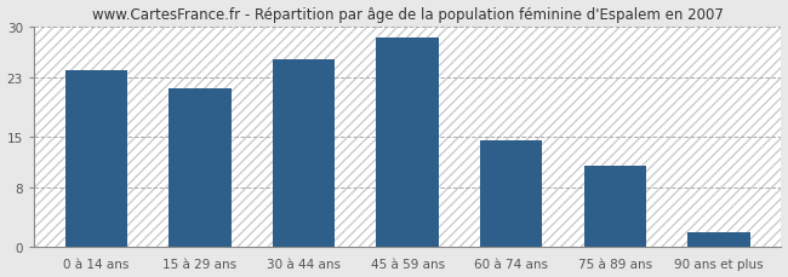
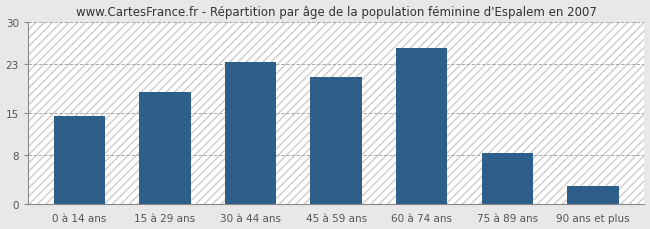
0 à 14 ans: 24.0 -> 14.4
15 à 29 ans: 21.5 -> 18.4
30 à 44 ans: 25.5 -> 23.4
45 à 59 ans: 28.5 -> 20.8
60 à 74 ans: 14.5 -> 25.6
75 à 89 ans: 11.0 -> 8.4
90 ans et plus: 2.0 -> 3.0
